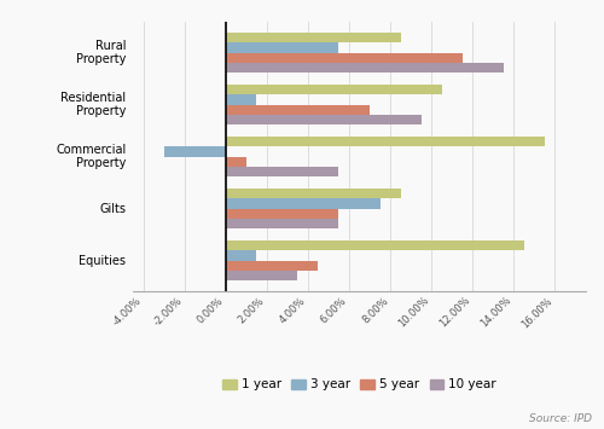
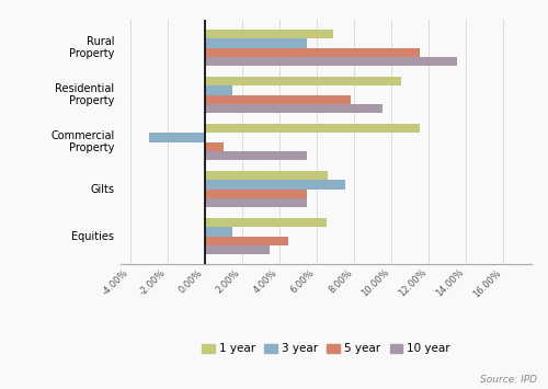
1 year/Rural Property: 8.5% -> 6.9%
5 year/Residential Property: 7.0% -> 7.8%
1 year/Commercial Property: 15.5% -> 11.5%
1 year/Gilts: 8.5% -> 6.6%
1 year/Equities: 14.5% -> 6.5%
